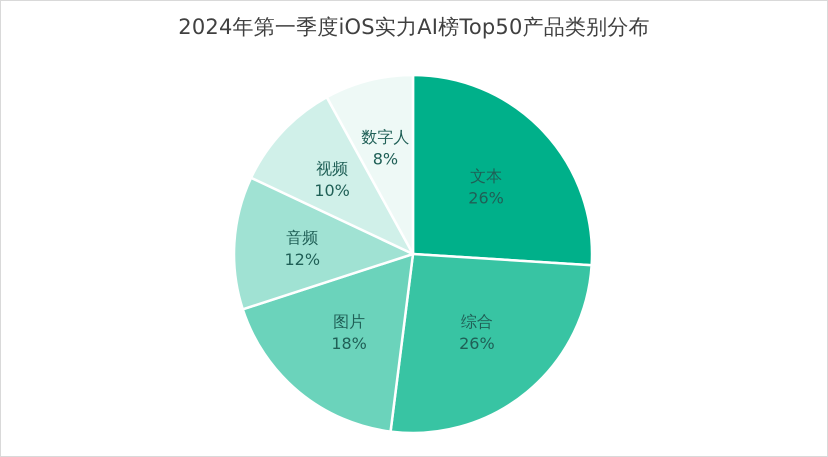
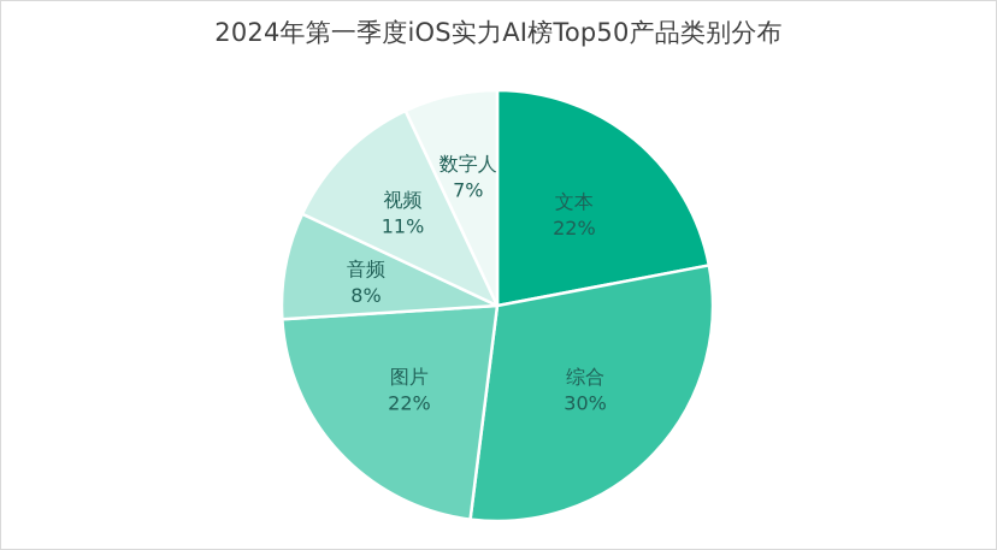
文本: 26% -> 22%
综合: 26% -> 30%
图片: 18% -> 22%
音频: 12% -> 8%
视频: 10% -> 11%
数字人: 8% -> 7%
